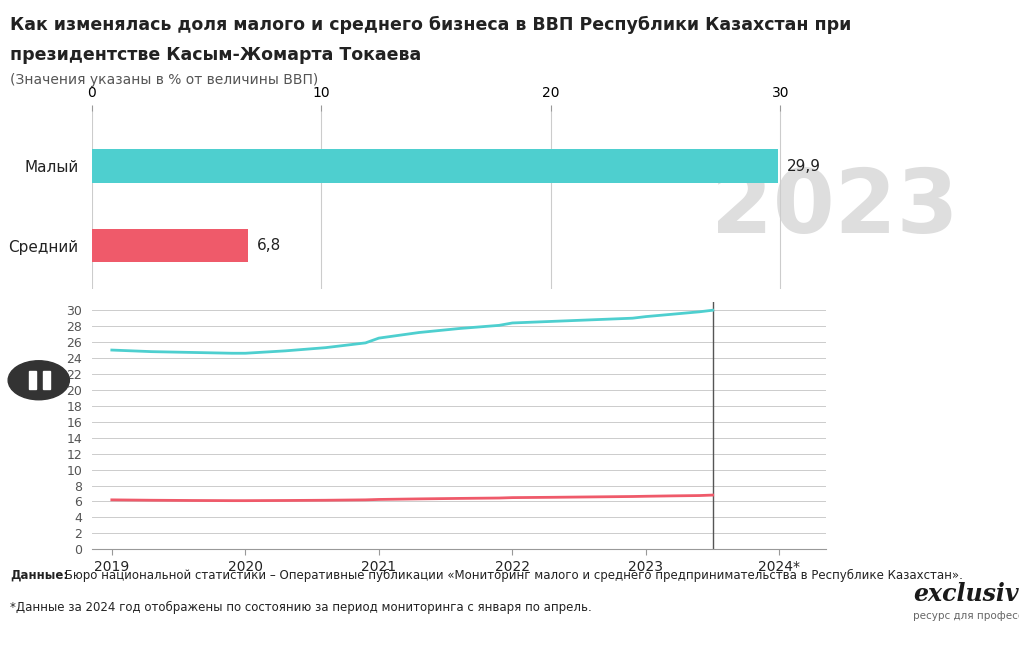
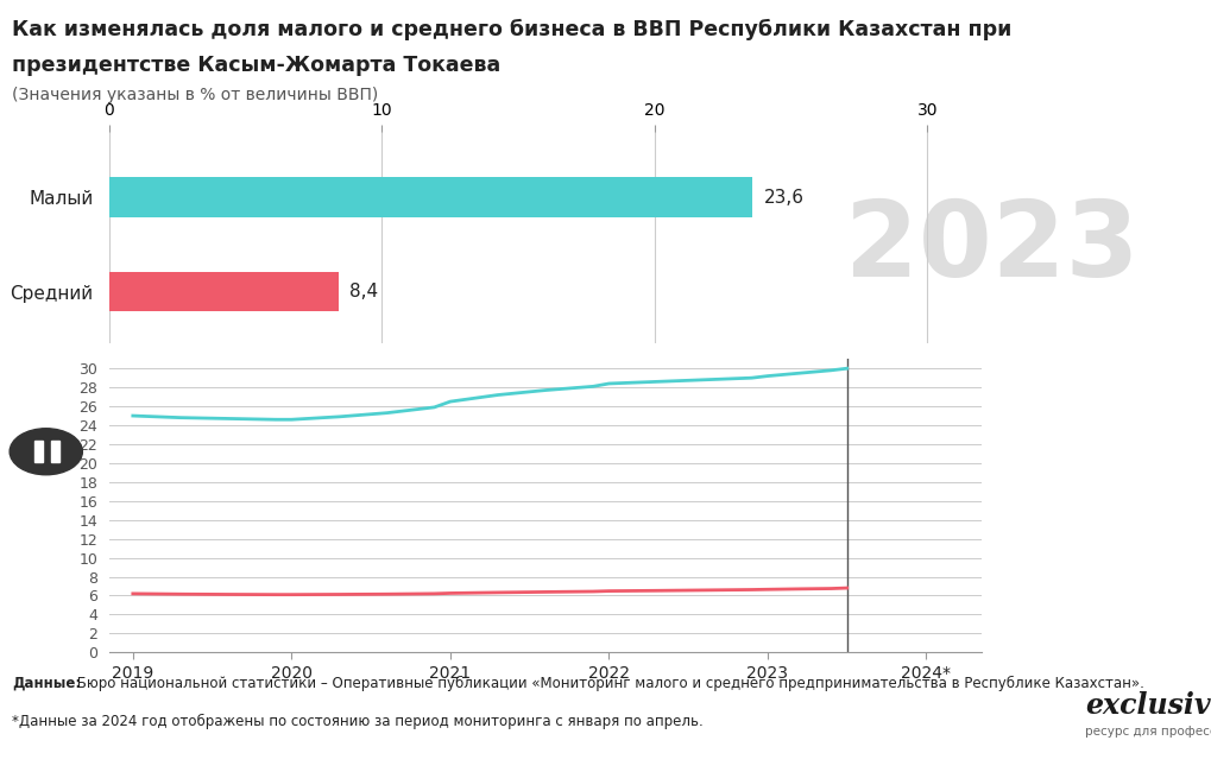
Малый: 29.9 -> 23.6
Средний: 6,8 -> 8,4
